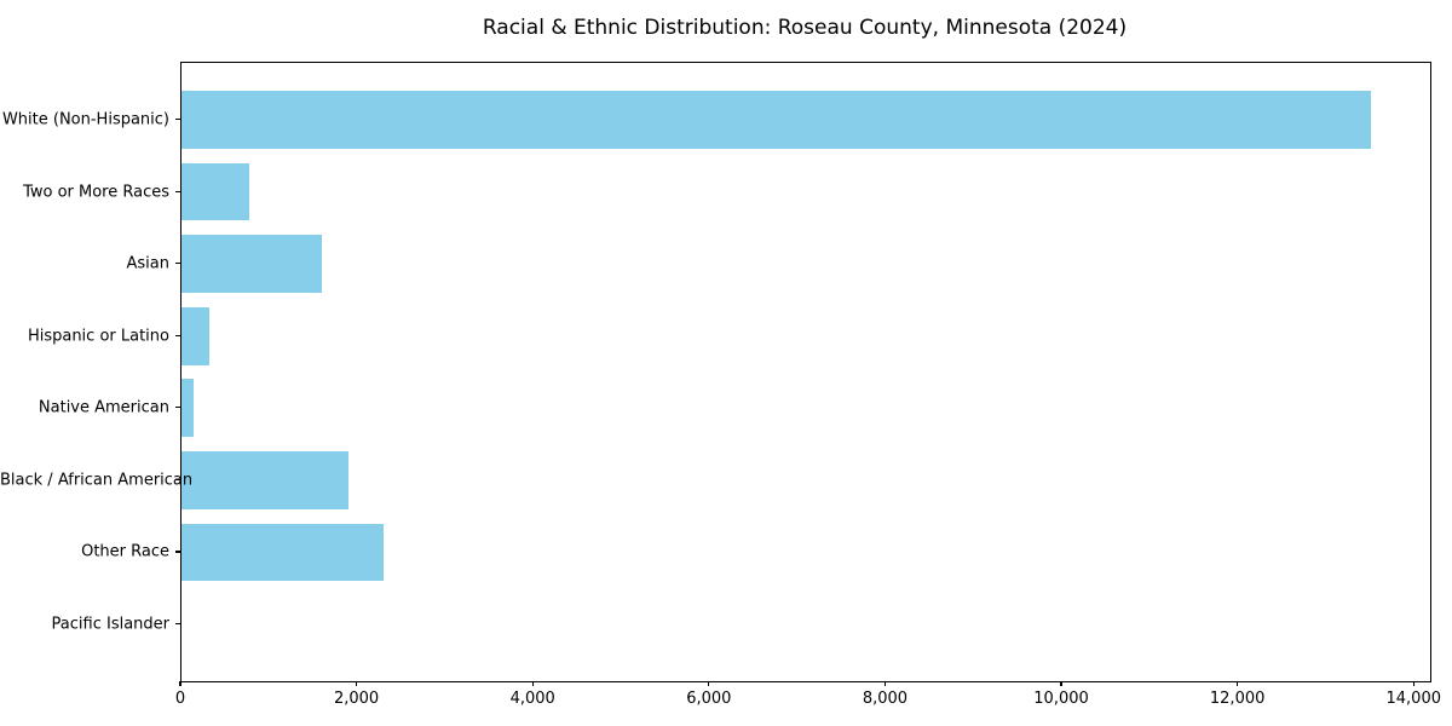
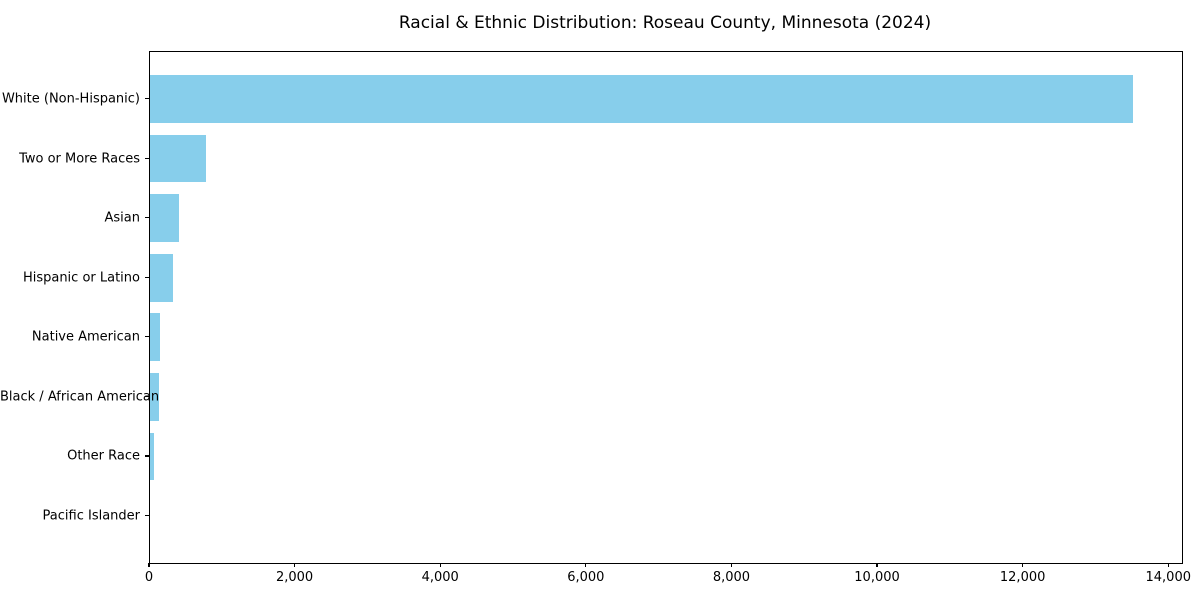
Asian: 1600 -> 400
Black / African American: 1900 -> 100
Other Race: 2300 -> 100
